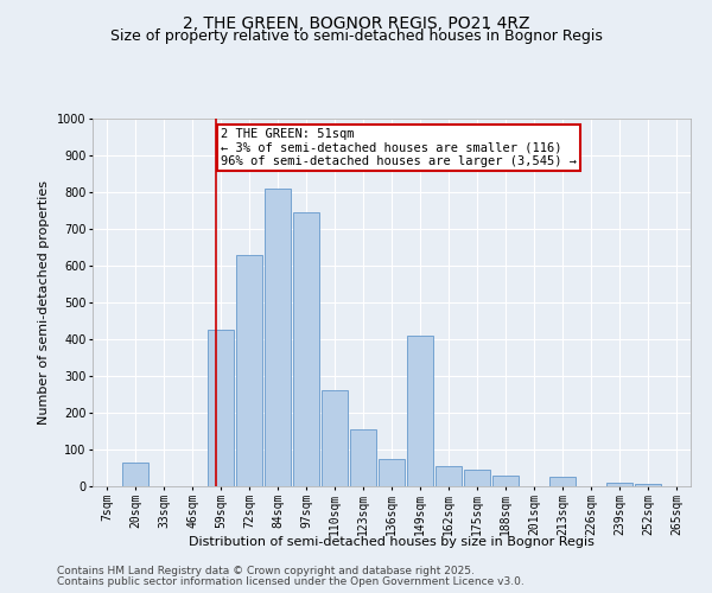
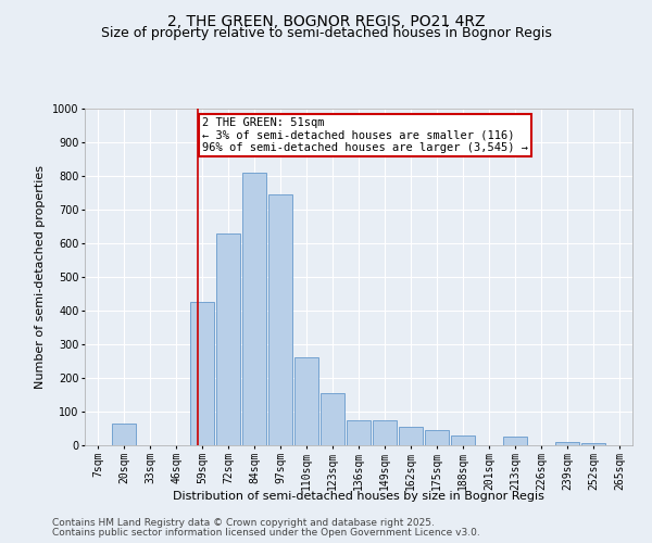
149sqm: 410 -> 75
